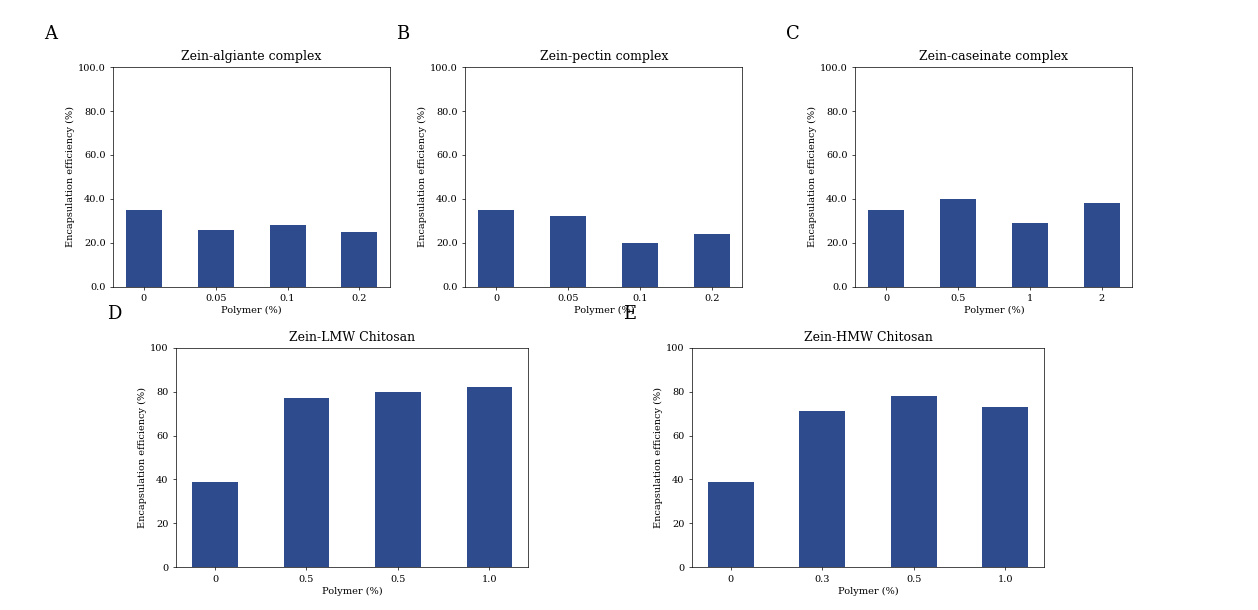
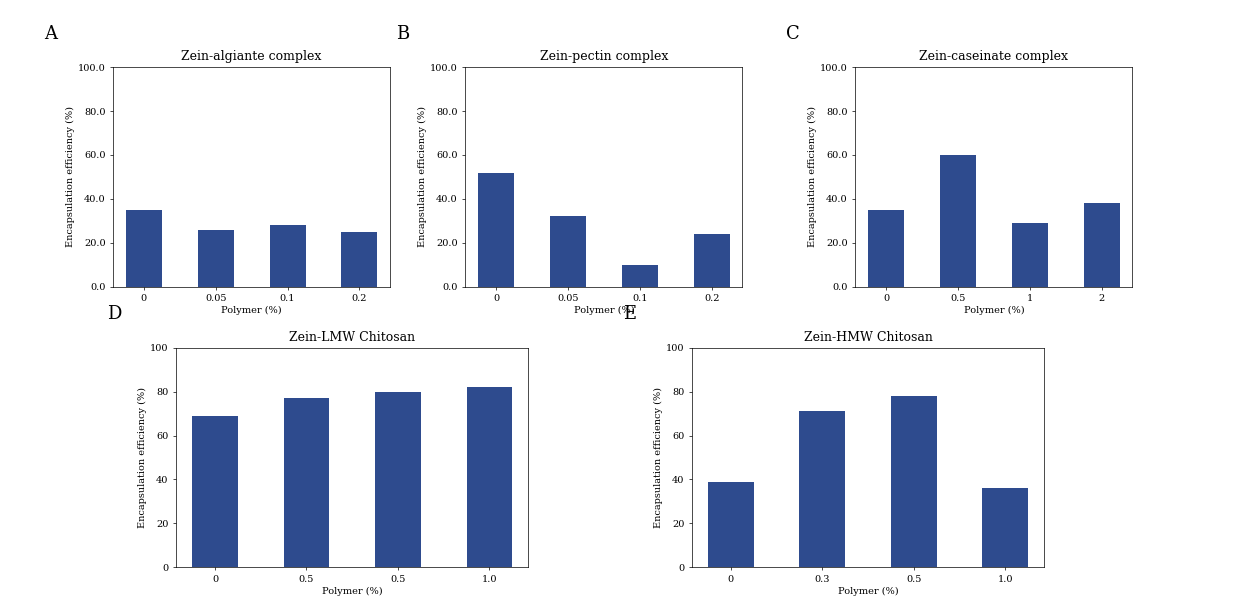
Zein-pectin complex/0: 35 -> 52
Zein-pectin complex/0.1: 20 -> 10
Zein-caseinate complex/0.5: 40 -> 60
Zein-LMW Chitosan/0: 39 -> 69
Zein-HMW Chitosan/1.0: 73 -> 36
